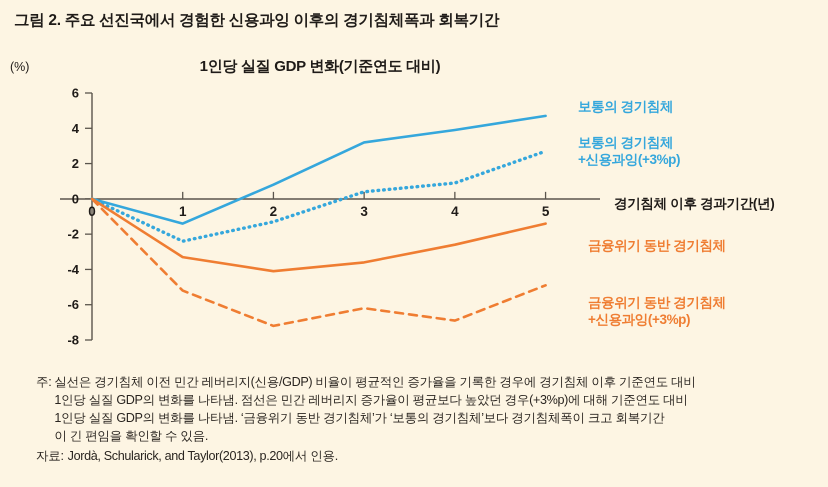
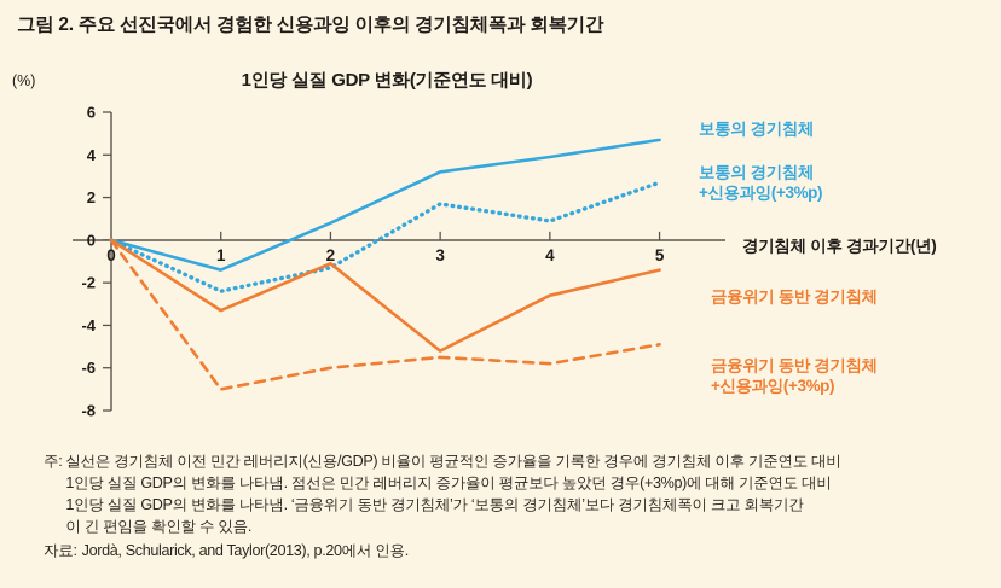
금융위기 동반 경기침체 +신용과잉(+3%p)/1: -5.2 -> -7.0
금융위기 동반 경기침체/2: -4.1 -> -1.1
금융위기 동반 경기침체 +신용과잉(+3%p)/2: -7.2 -> -6.0
보통의 경기침체 +신용과잉(+3%p)/3: 0.4 -> 1.7
금융위기 동반 경기침체/3: -3.6 -> -5.2
금융위기 동반 경기침체 +신용과잉(+3%p)/3: -6.2 -> -5.5
금융위기 동반 경기침체 +신용과잉(+3%p)/4: -6.9 -> -5.8
